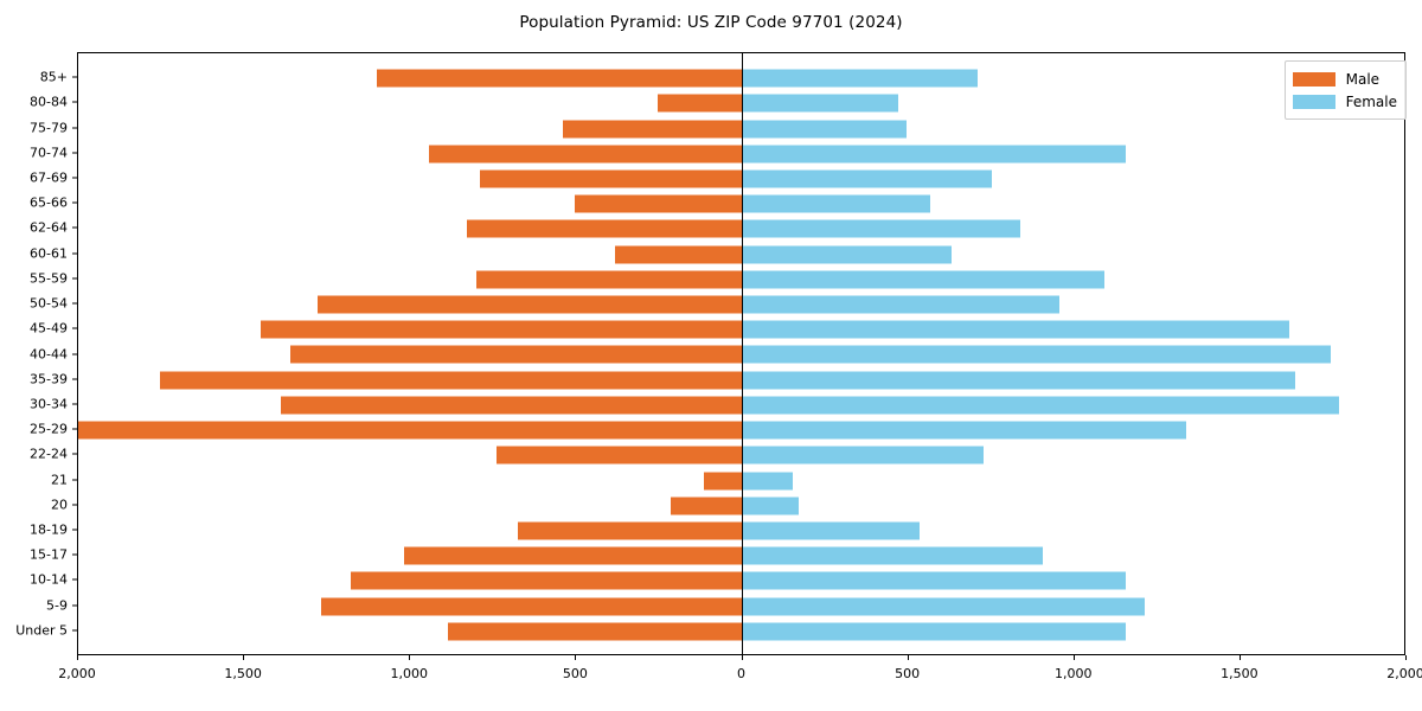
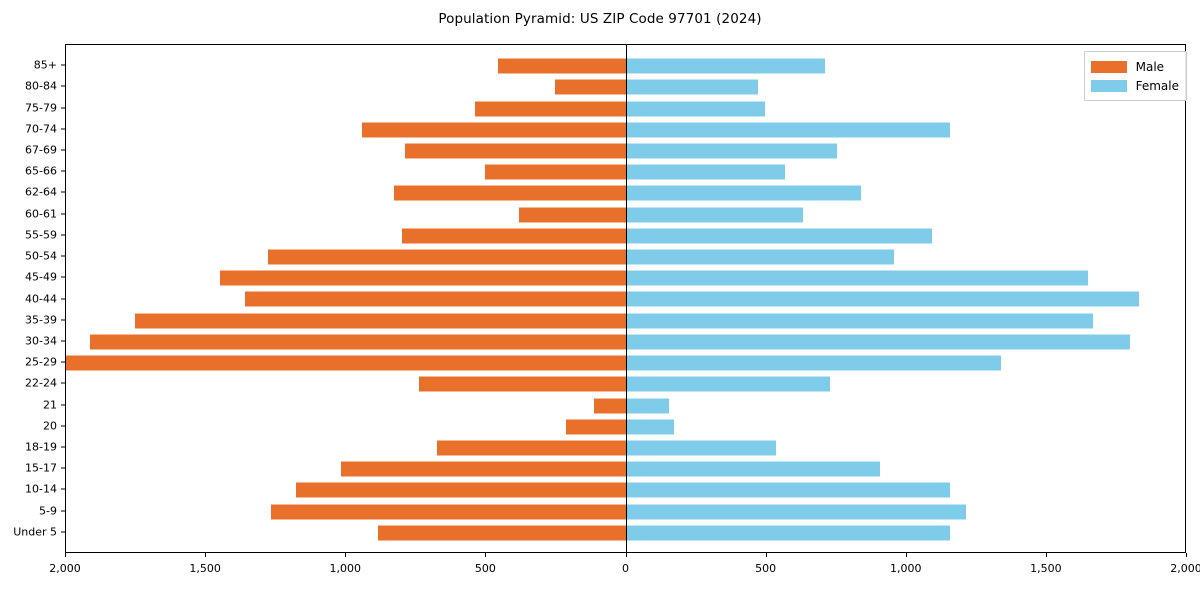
Male/85+: 1100 -> 460
Female/40-44: 1770 -> 1830
Male/30-34: 1390 -> 1920
